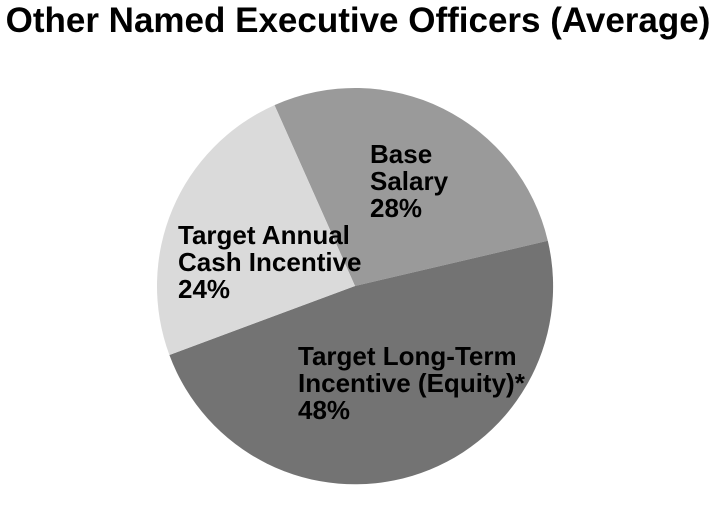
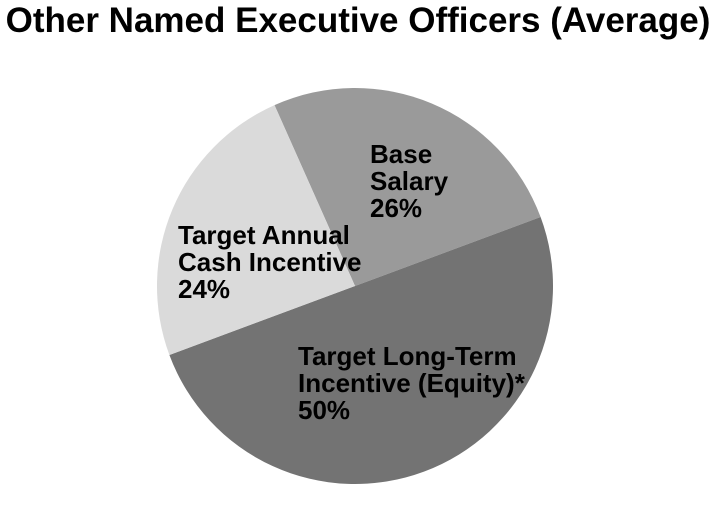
Base Salary: 28% -> 26%
Target Long-Term Incentive (Equity)*: 48% -> 50%
